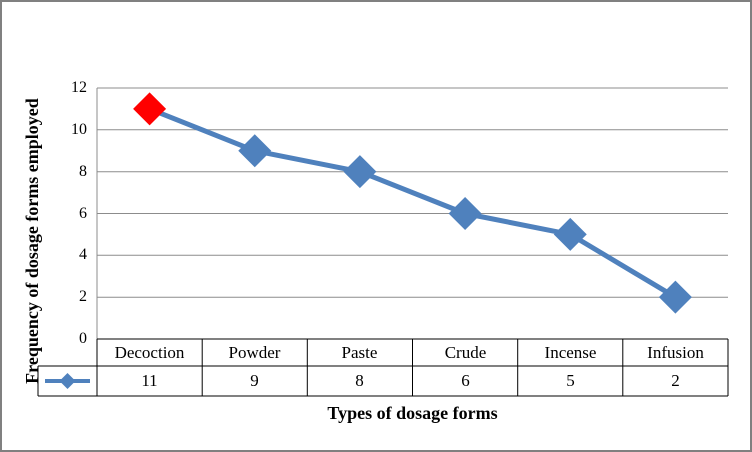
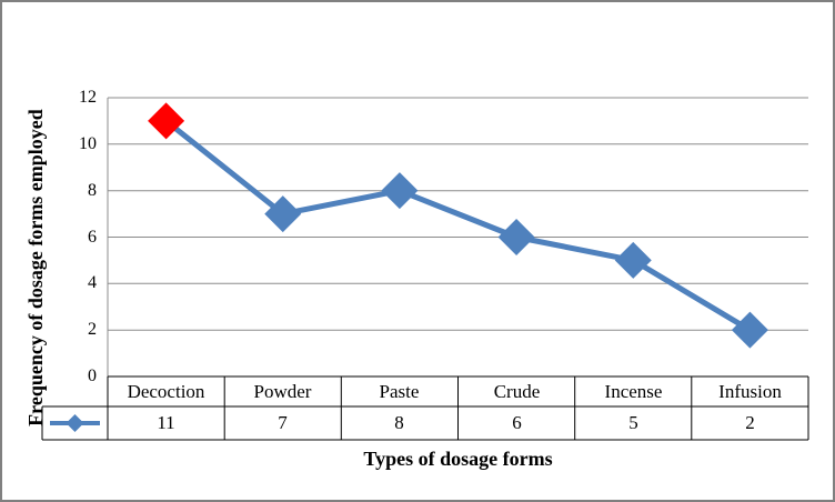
Powder: 9 -> 7
